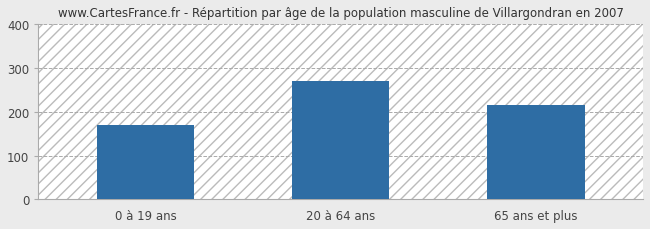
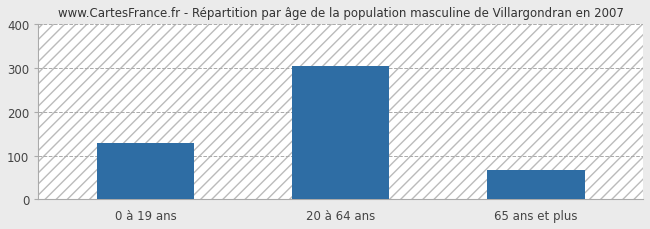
0 à 19 ans: 170 -> 128
20 à 64 ans: 270 -> 304
65 ans et plus: 215 -> 68
